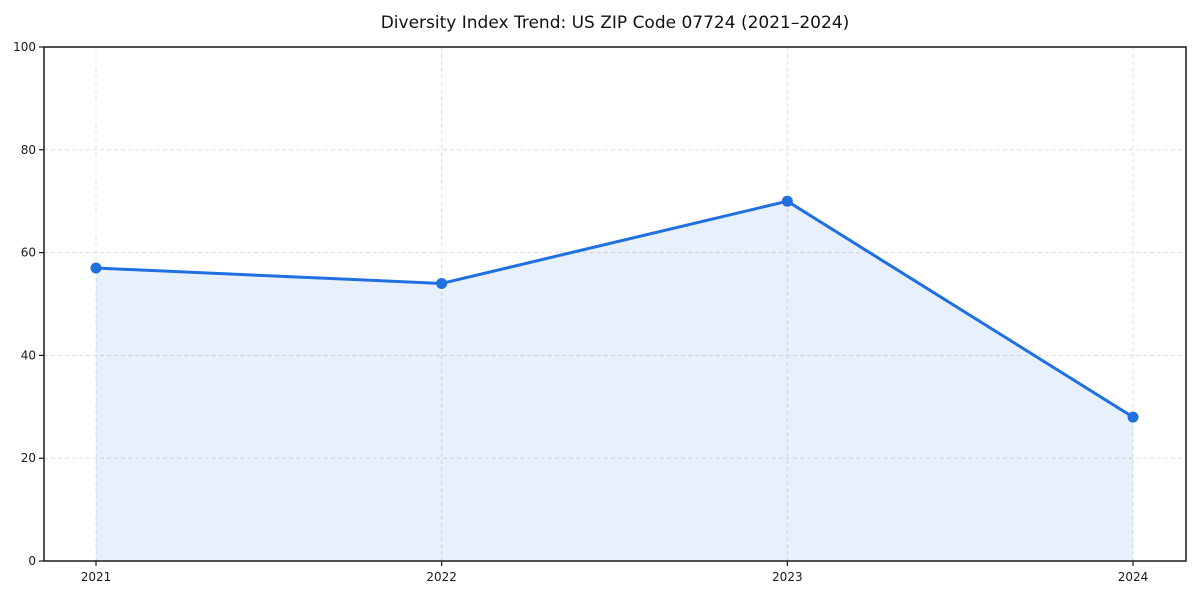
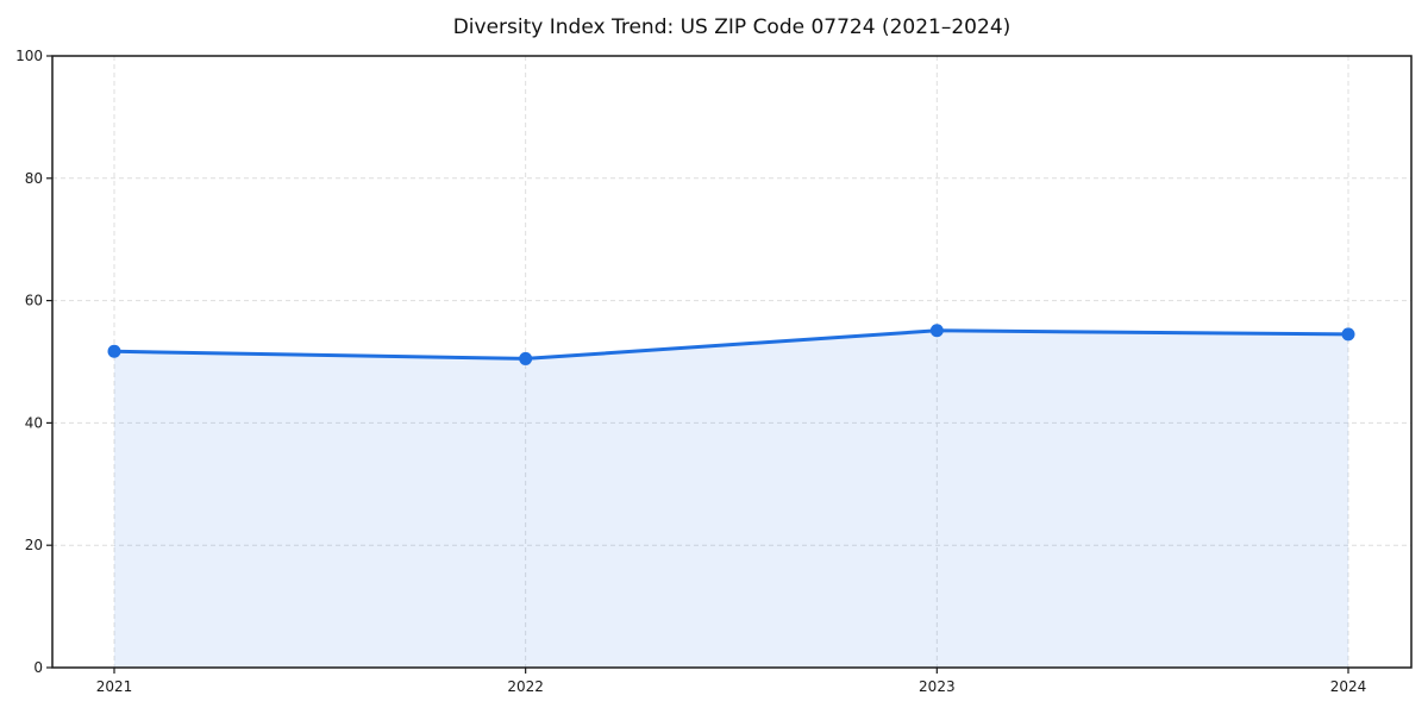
2021: 57 -> 52
2022: 54 -> 50
2023: 70 -> 55
2024: 28 -> 54
